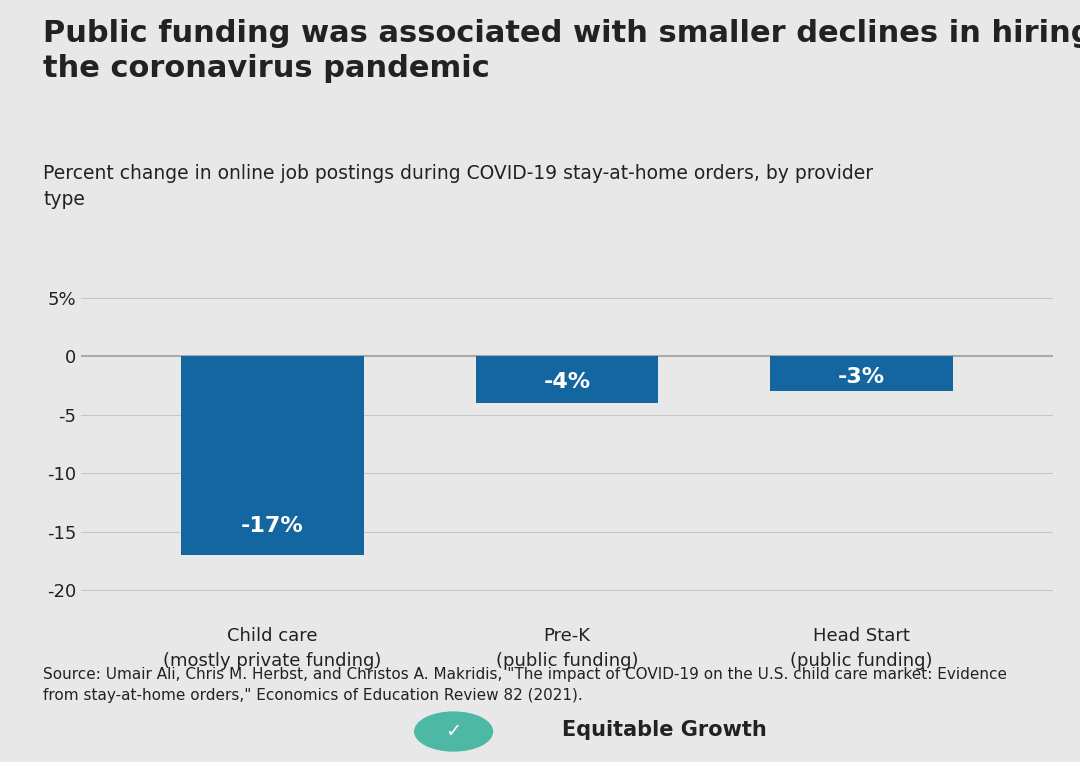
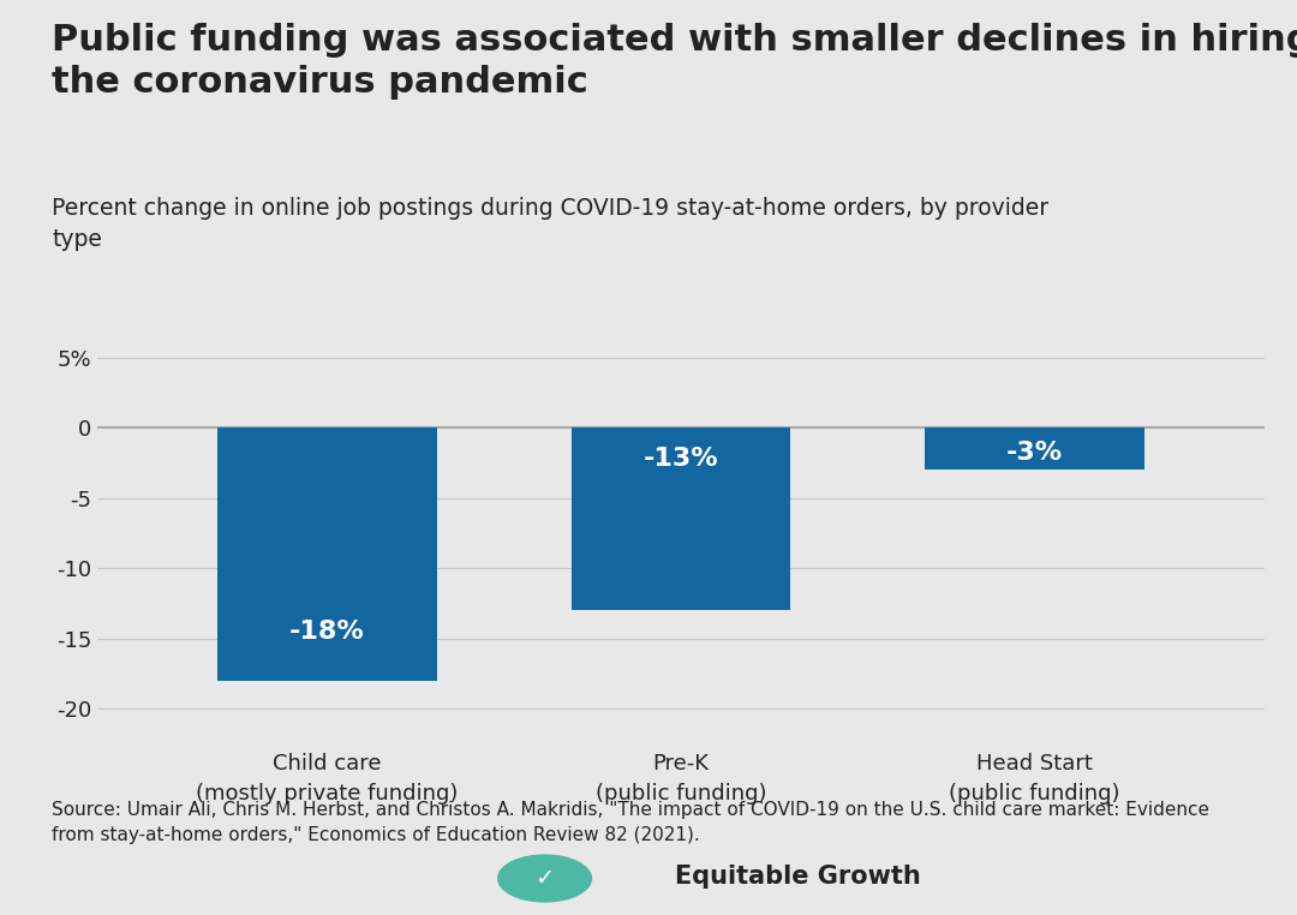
Child care (mostly private funding): -17% -> -18%
Pre-K (public funding): -4% -> -13%
